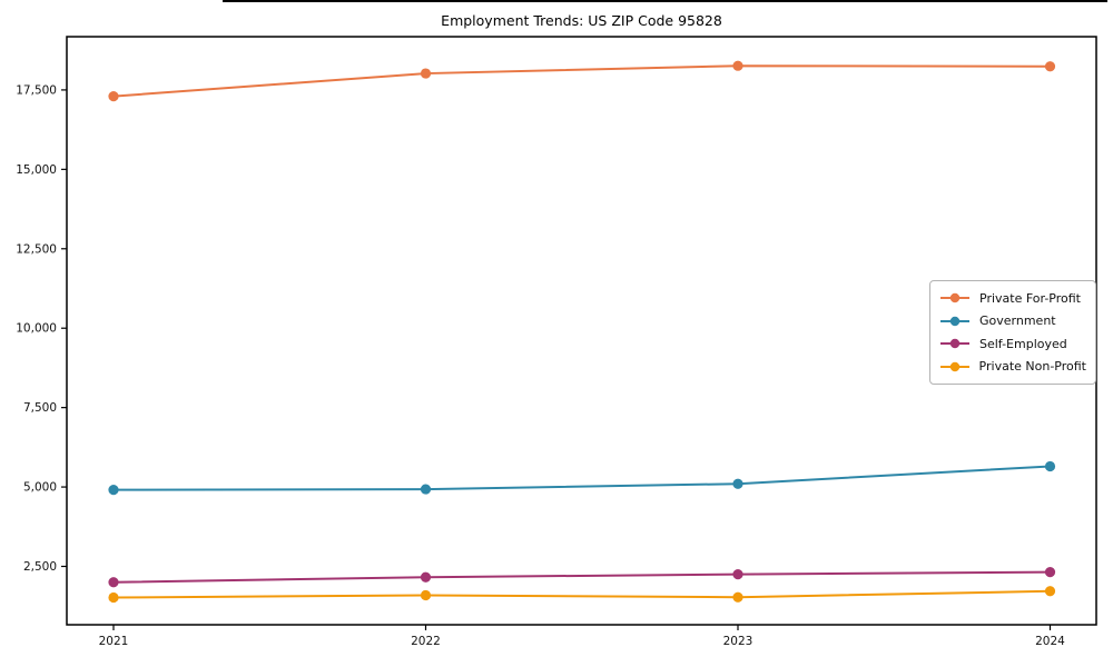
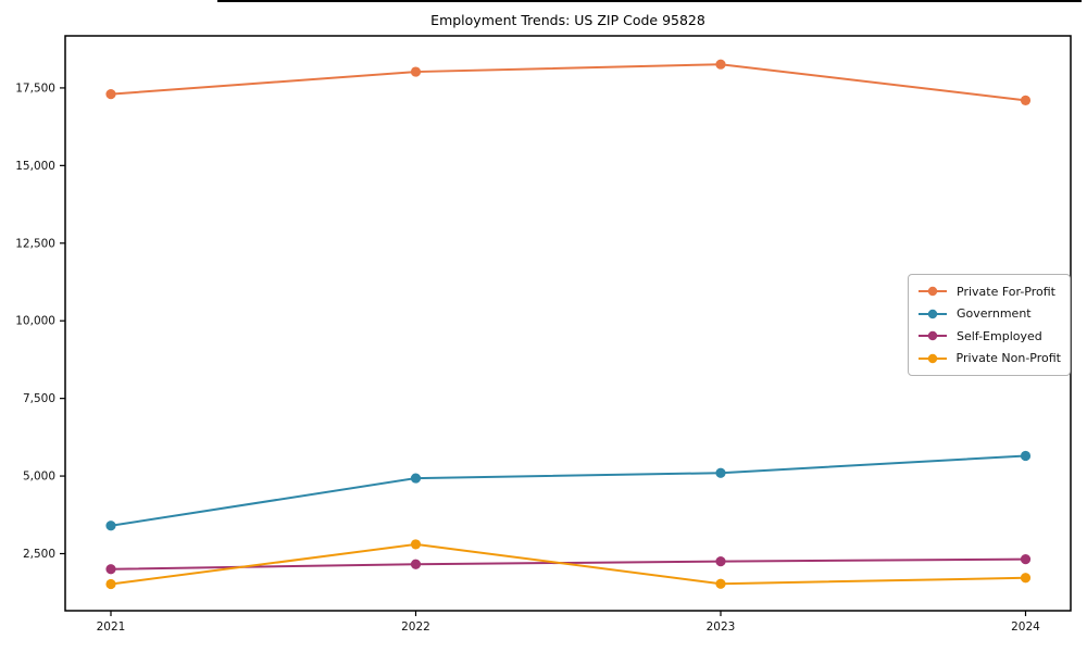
Government/2021: 4900 -> 3400
Private Non-Profit/2022: 1600 -> 2800
Private For-Profit/2024: 18200 -> 17100
